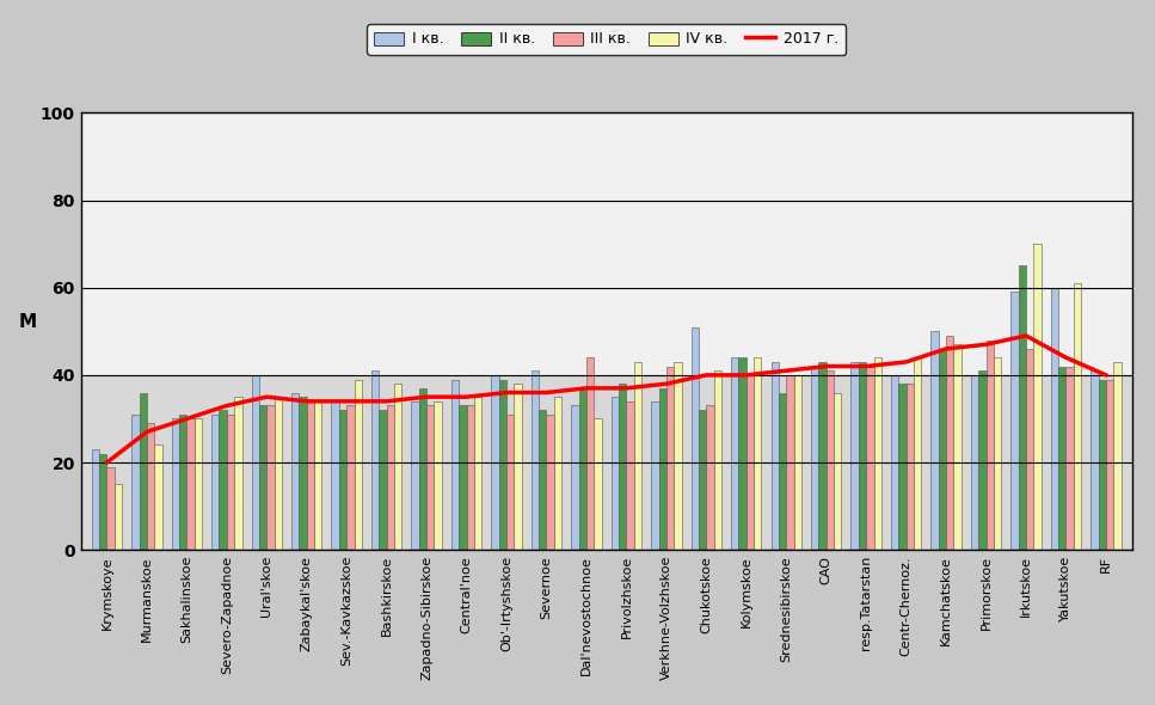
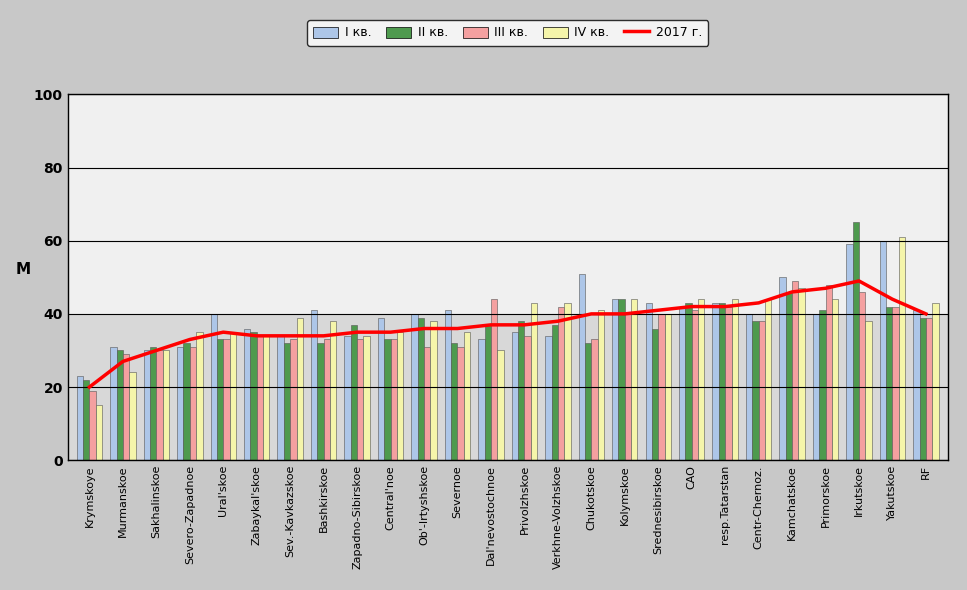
II кв./Murmanskoe: 36 -> 30
IV кв./CAO: 36 -> 44
IV кв./Irkutskoe: 70 -> 38
